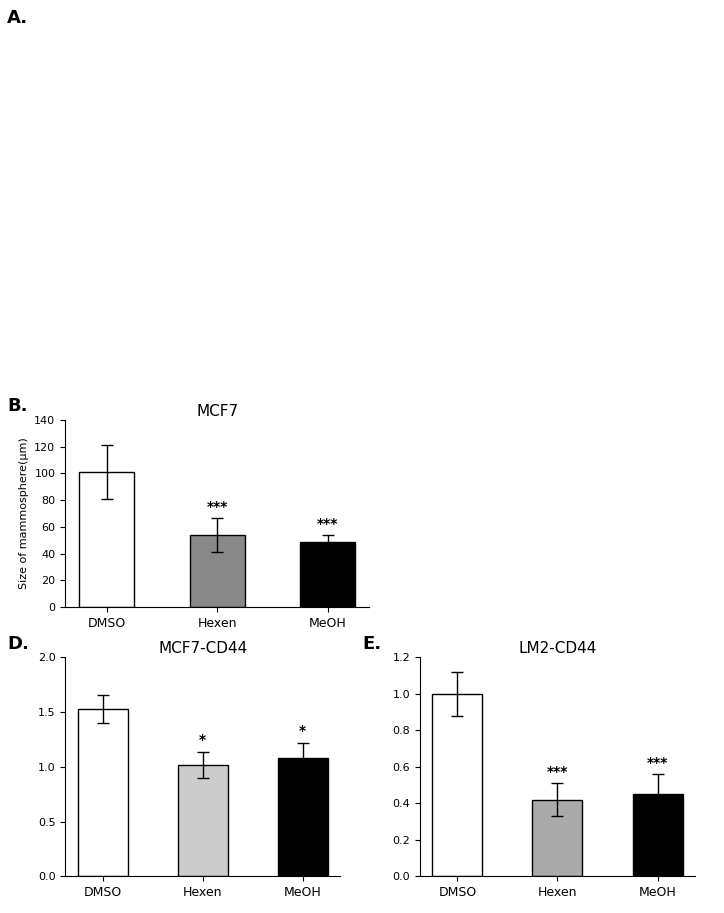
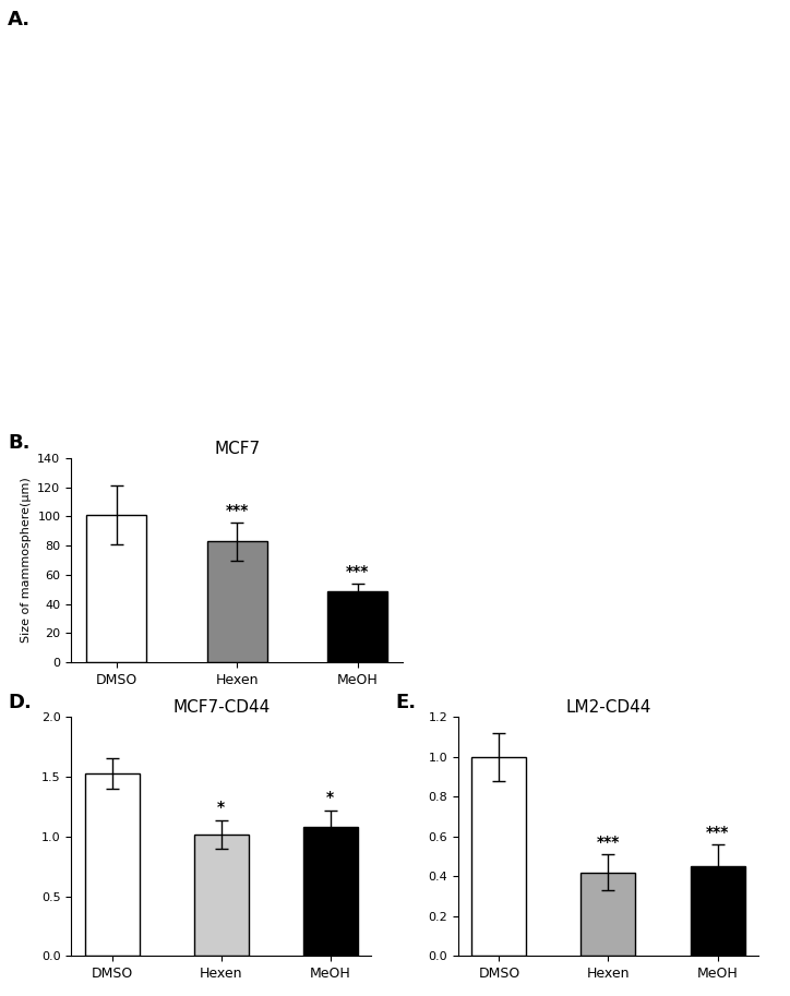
MCF7/Hexen: 54 -> 83
